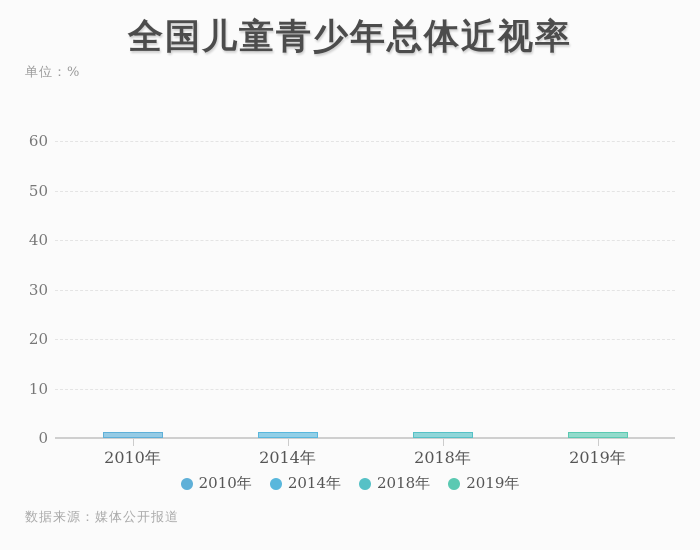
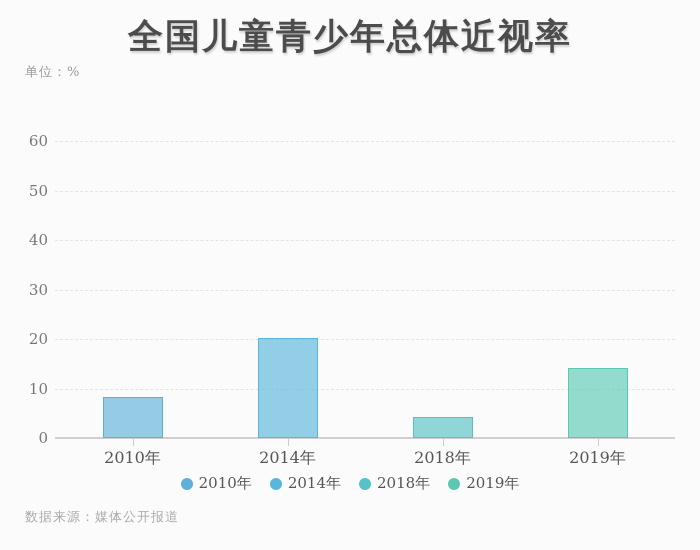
2010年: 1 -> 8
2014年: 1 -> 20
2018年: 1 -> 4
2019年: 1 -> 14
